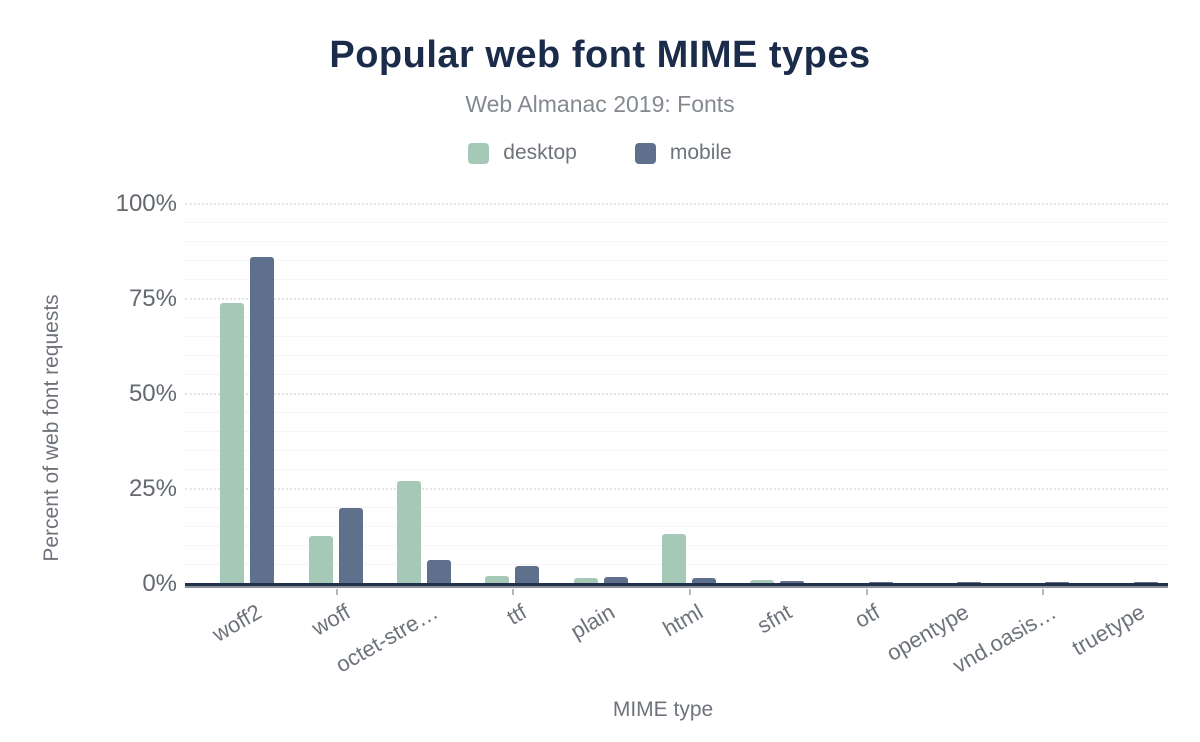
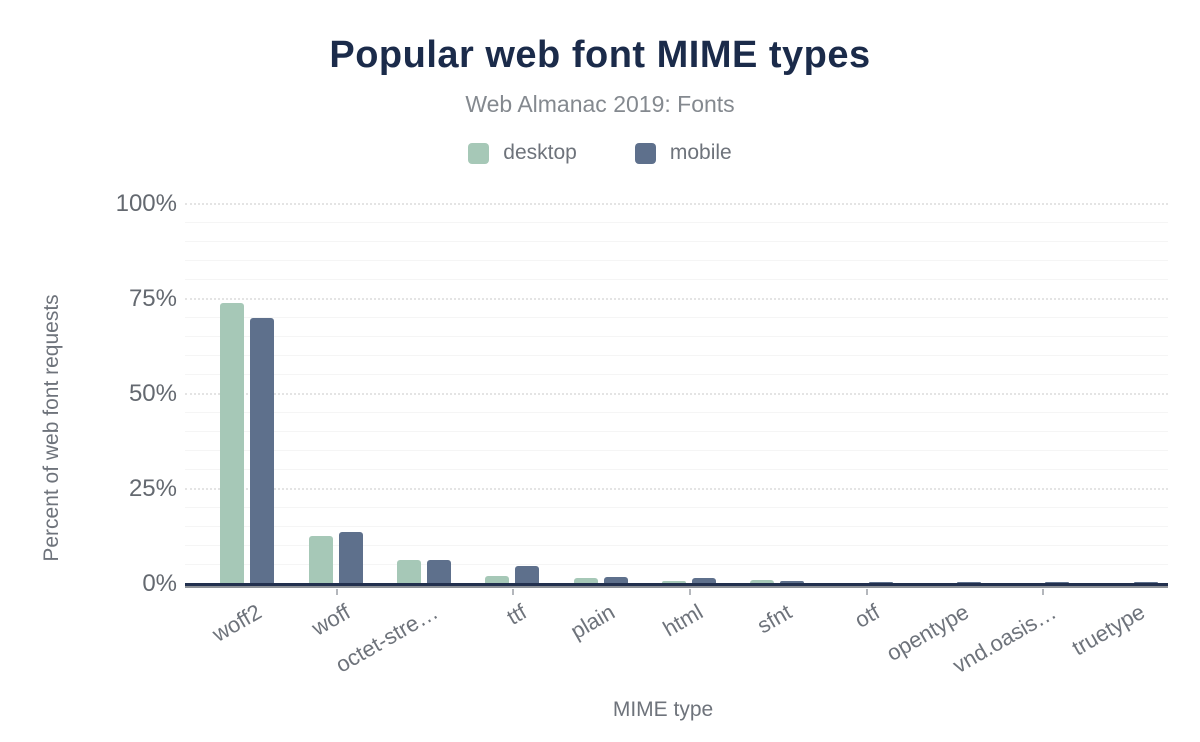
mobile/woff2: 86% -> 70%
mobile/woff: 20% -> 14%
desktop/octet-stre…: 27% -> 6%
desktop/html: 13% -> 1%
